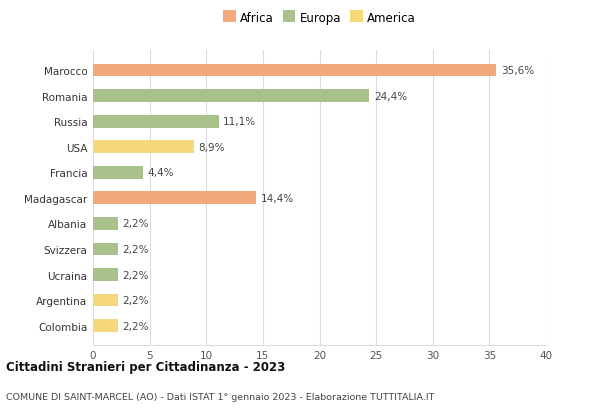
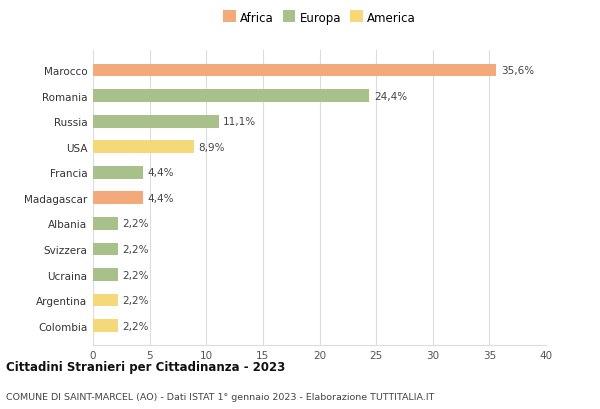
Madagascar: 14,4% -> 4,4%
